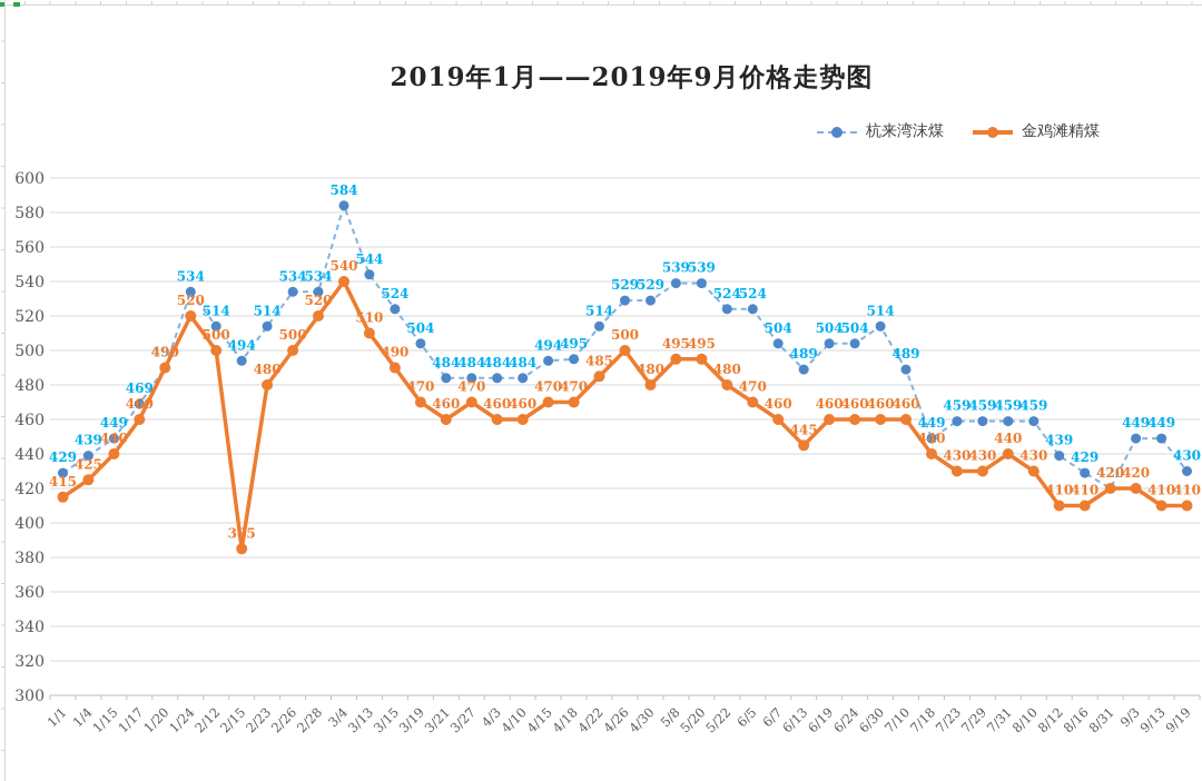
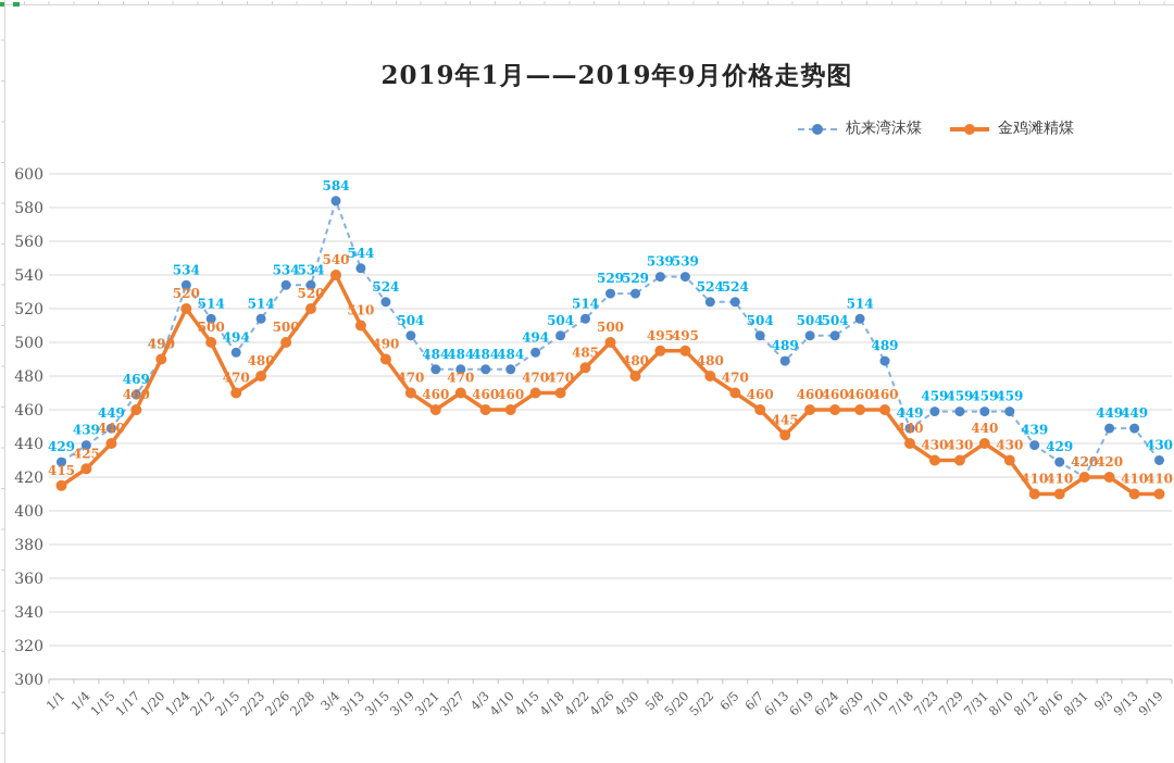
金鸡滩精煤/2/15: 385 -> 470
杭来湾沫煤/4/18: 495 -> 504
